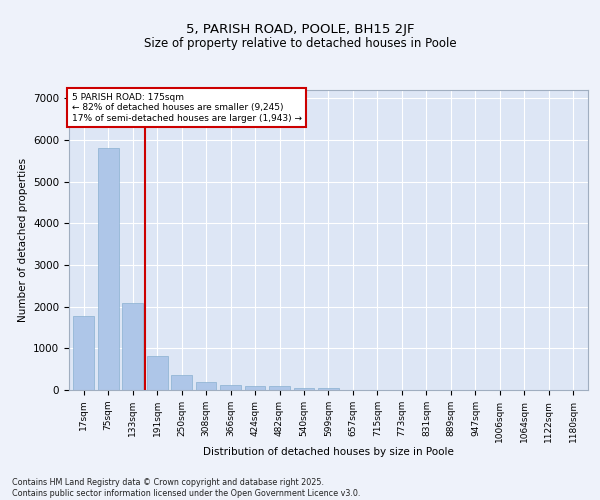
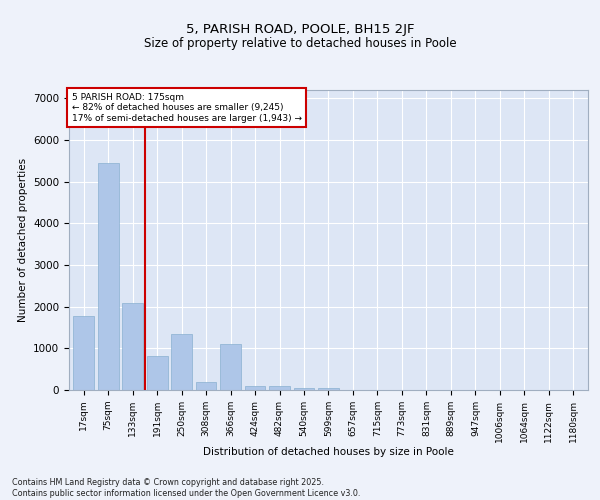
75sqm: 5820 -> 5450
250sqm: 370 -> 1350
366sqm: 120 -> 1100
